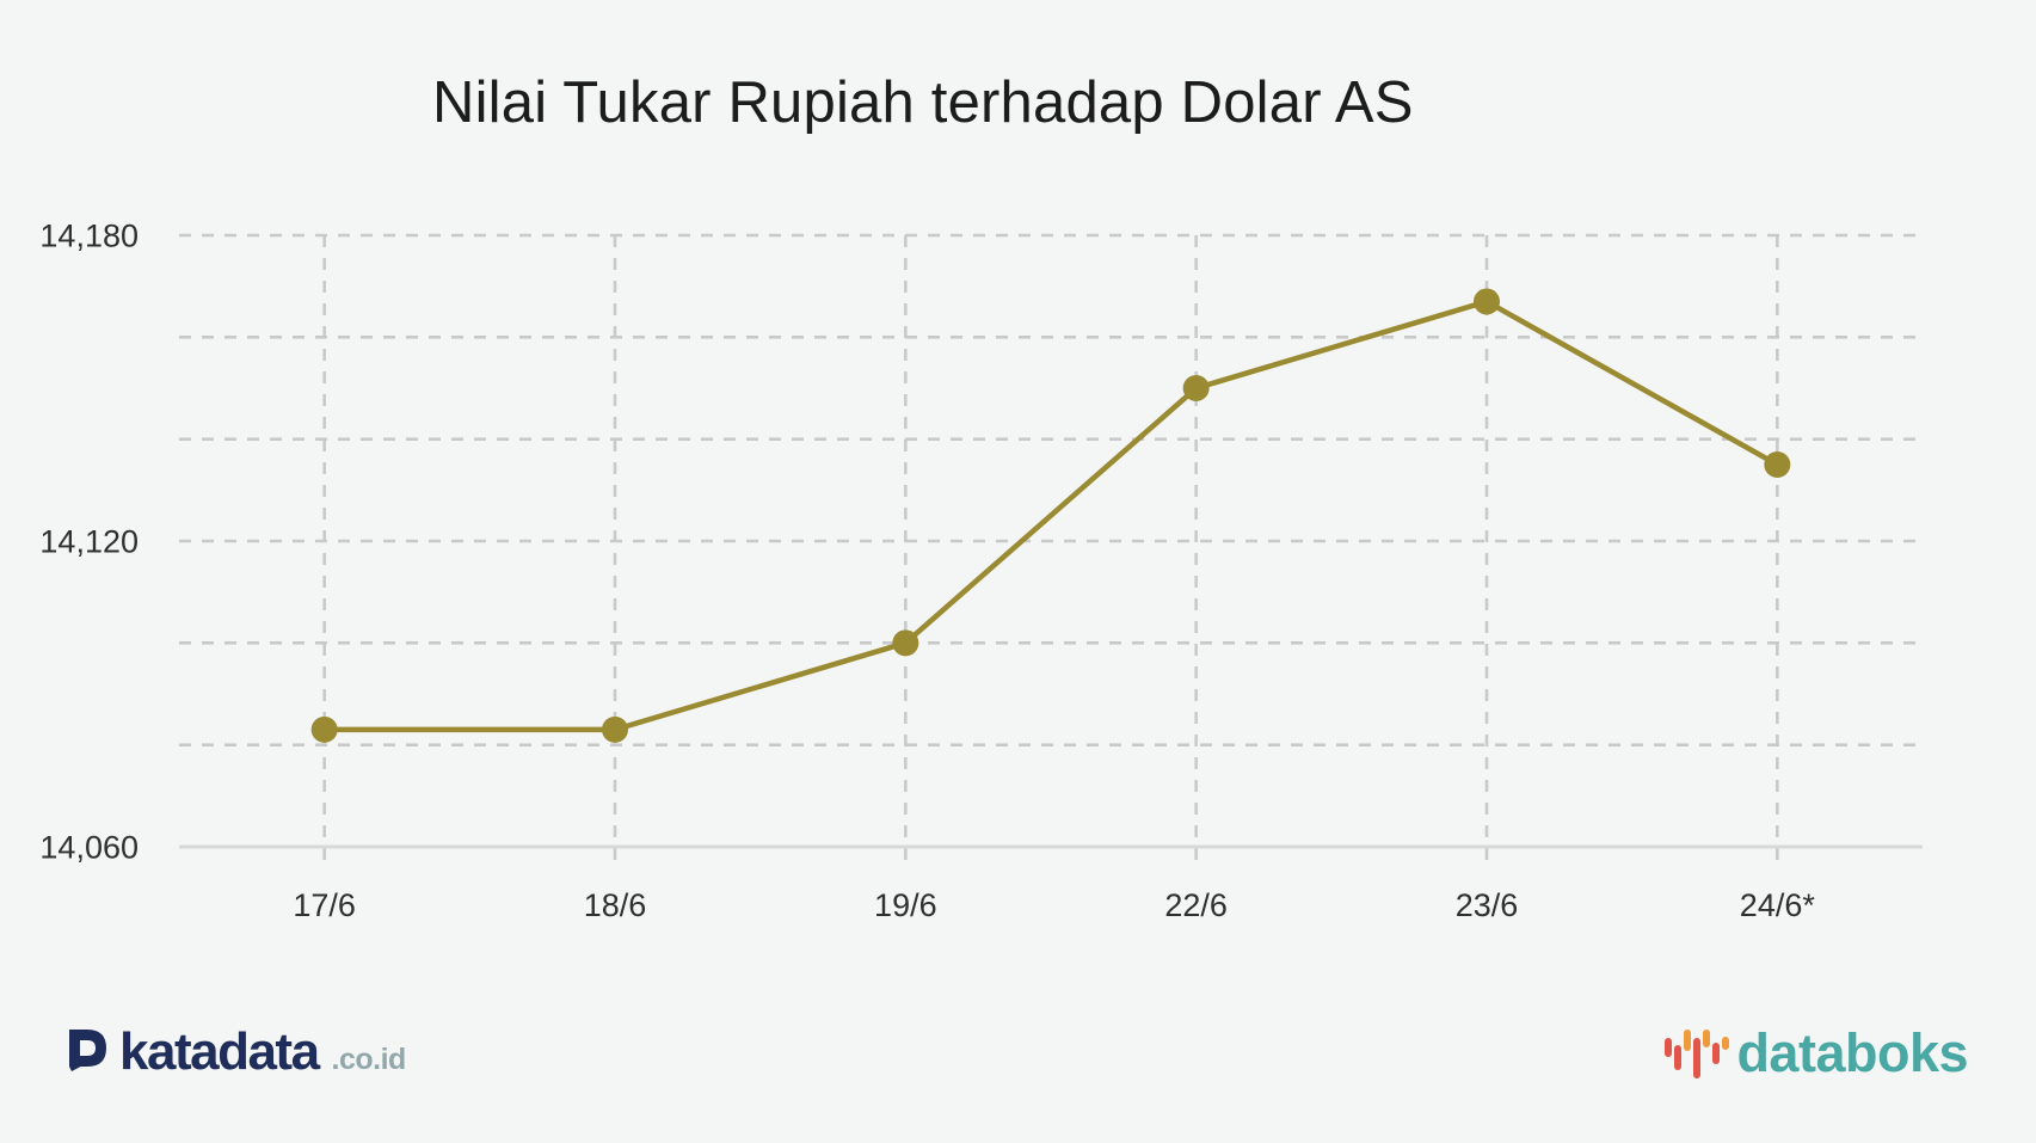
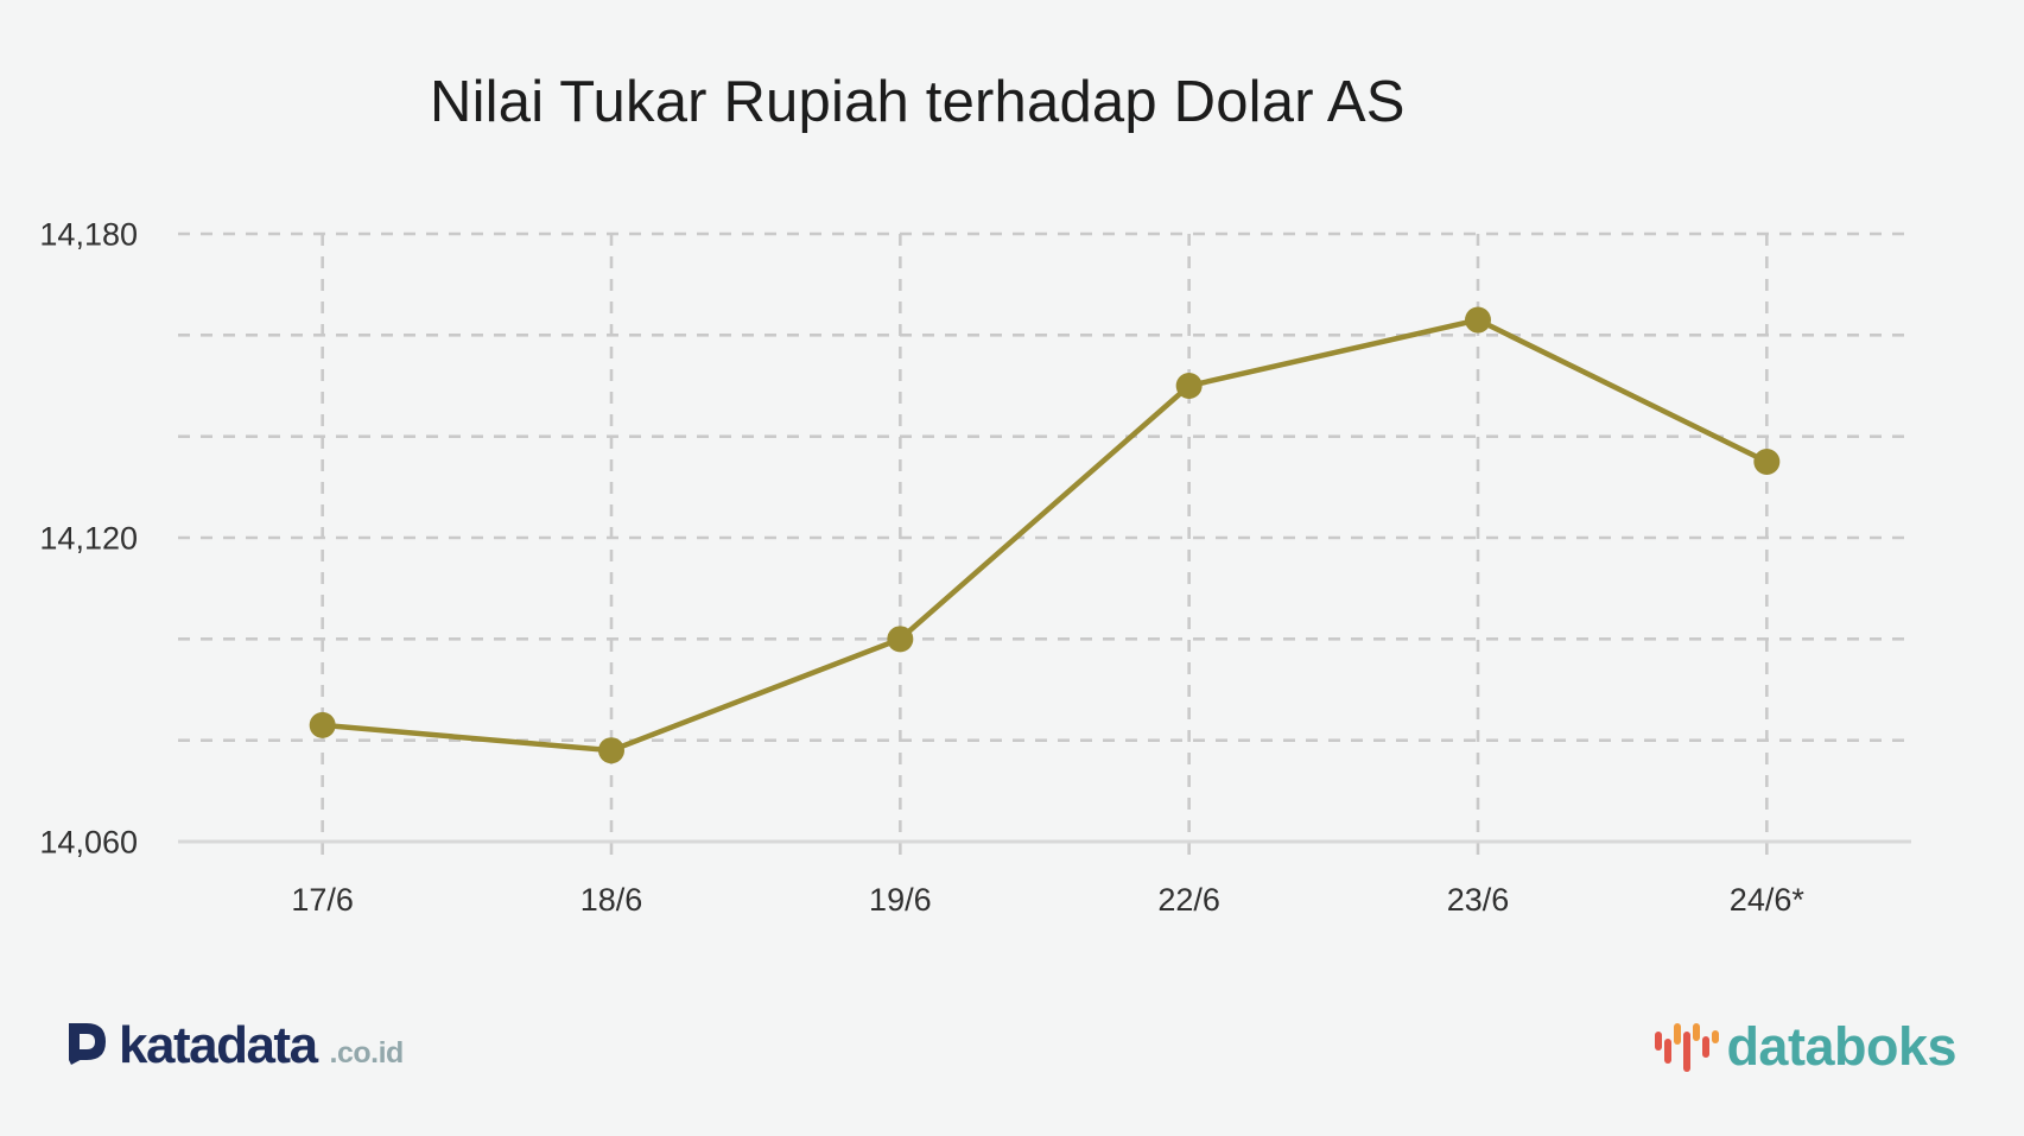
18/6: 14083 -> 14078
23/6: 14167 -> 14163
